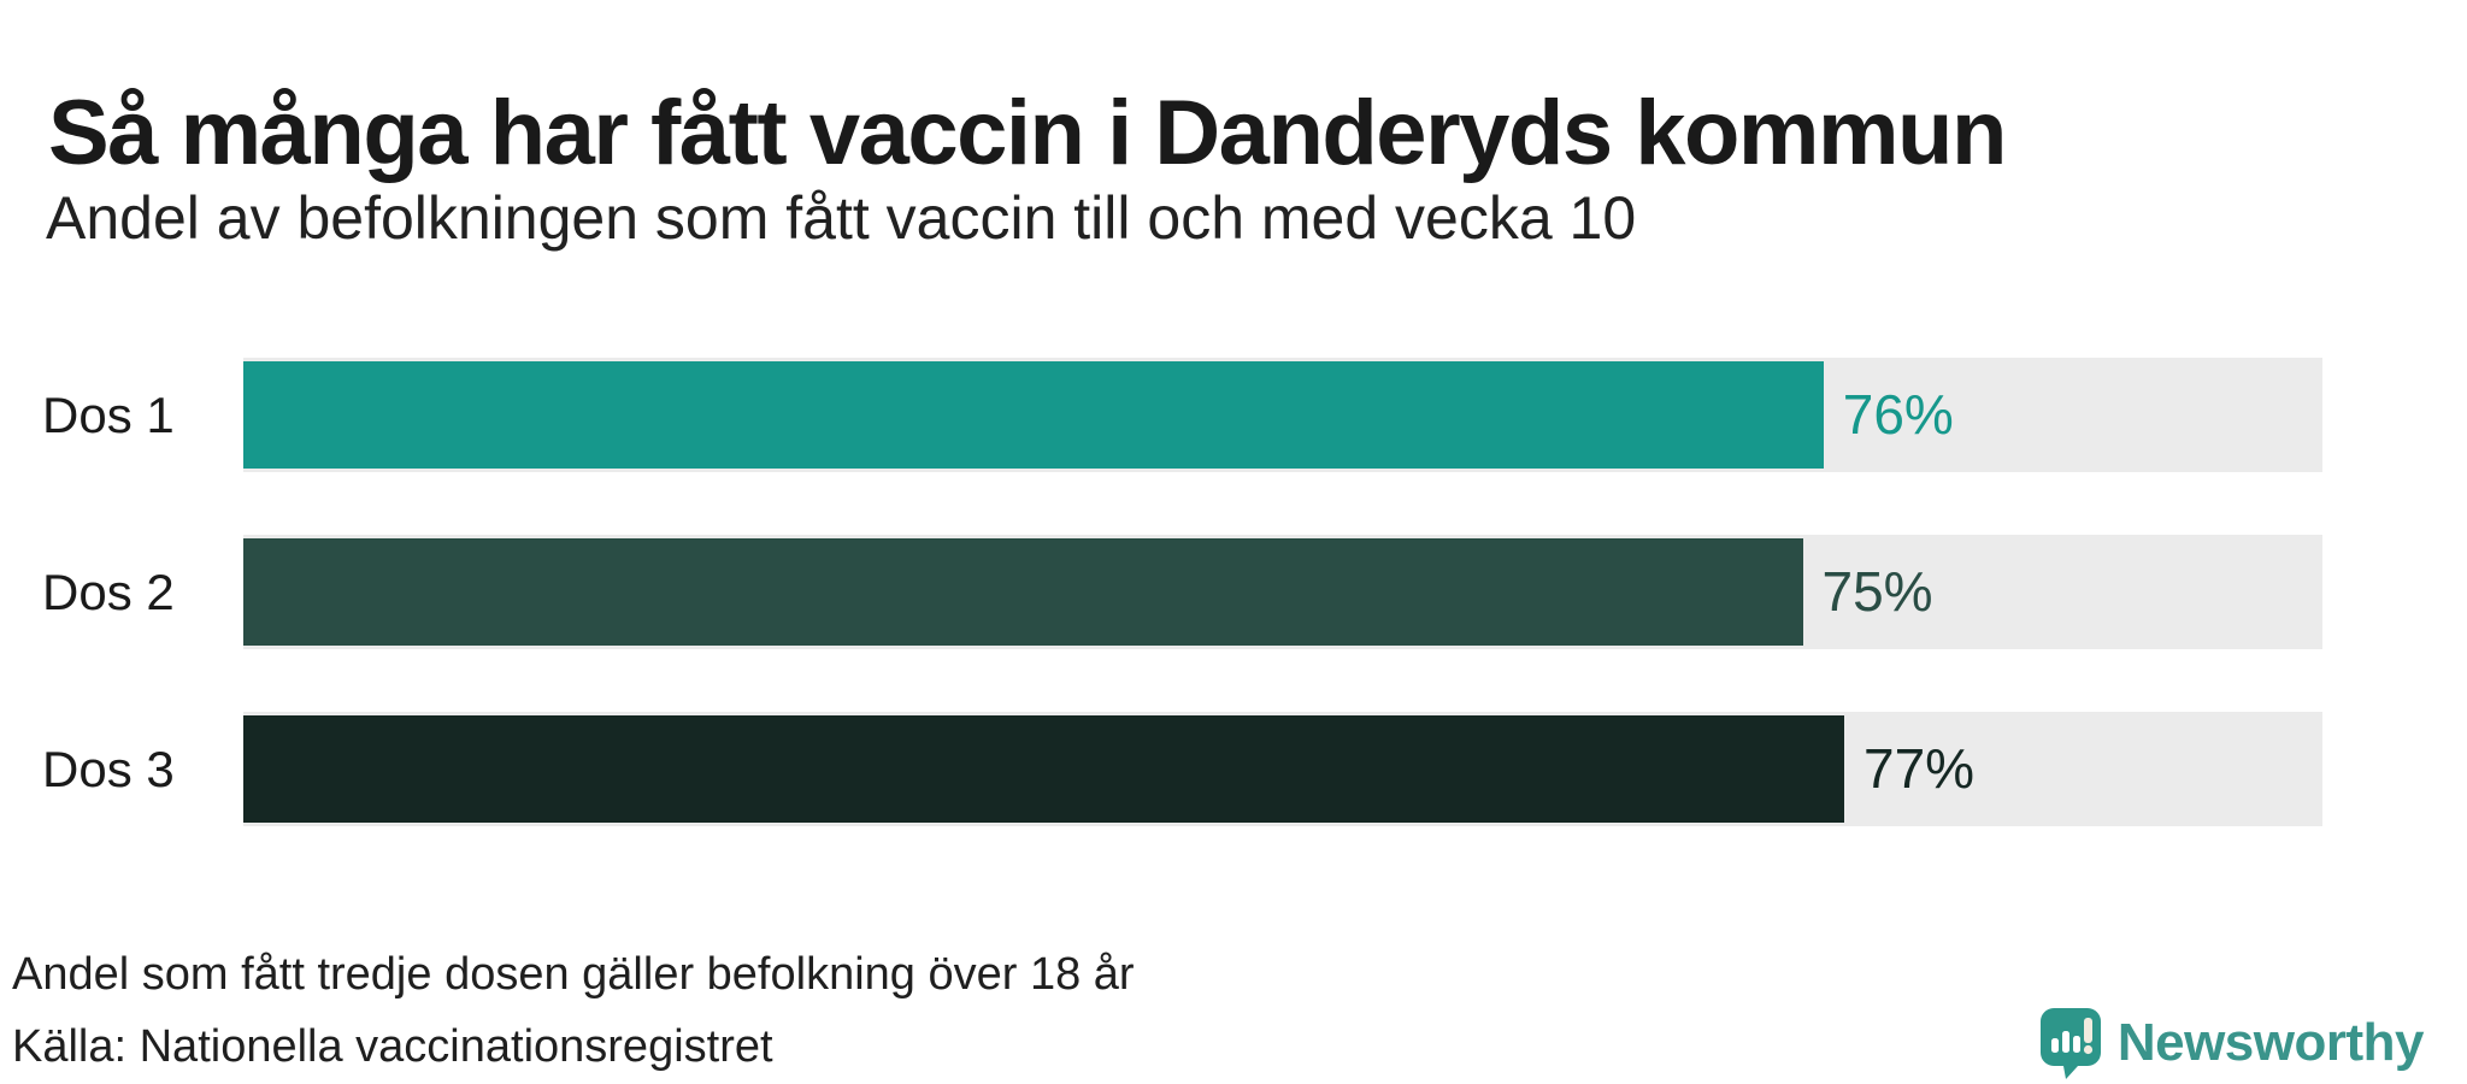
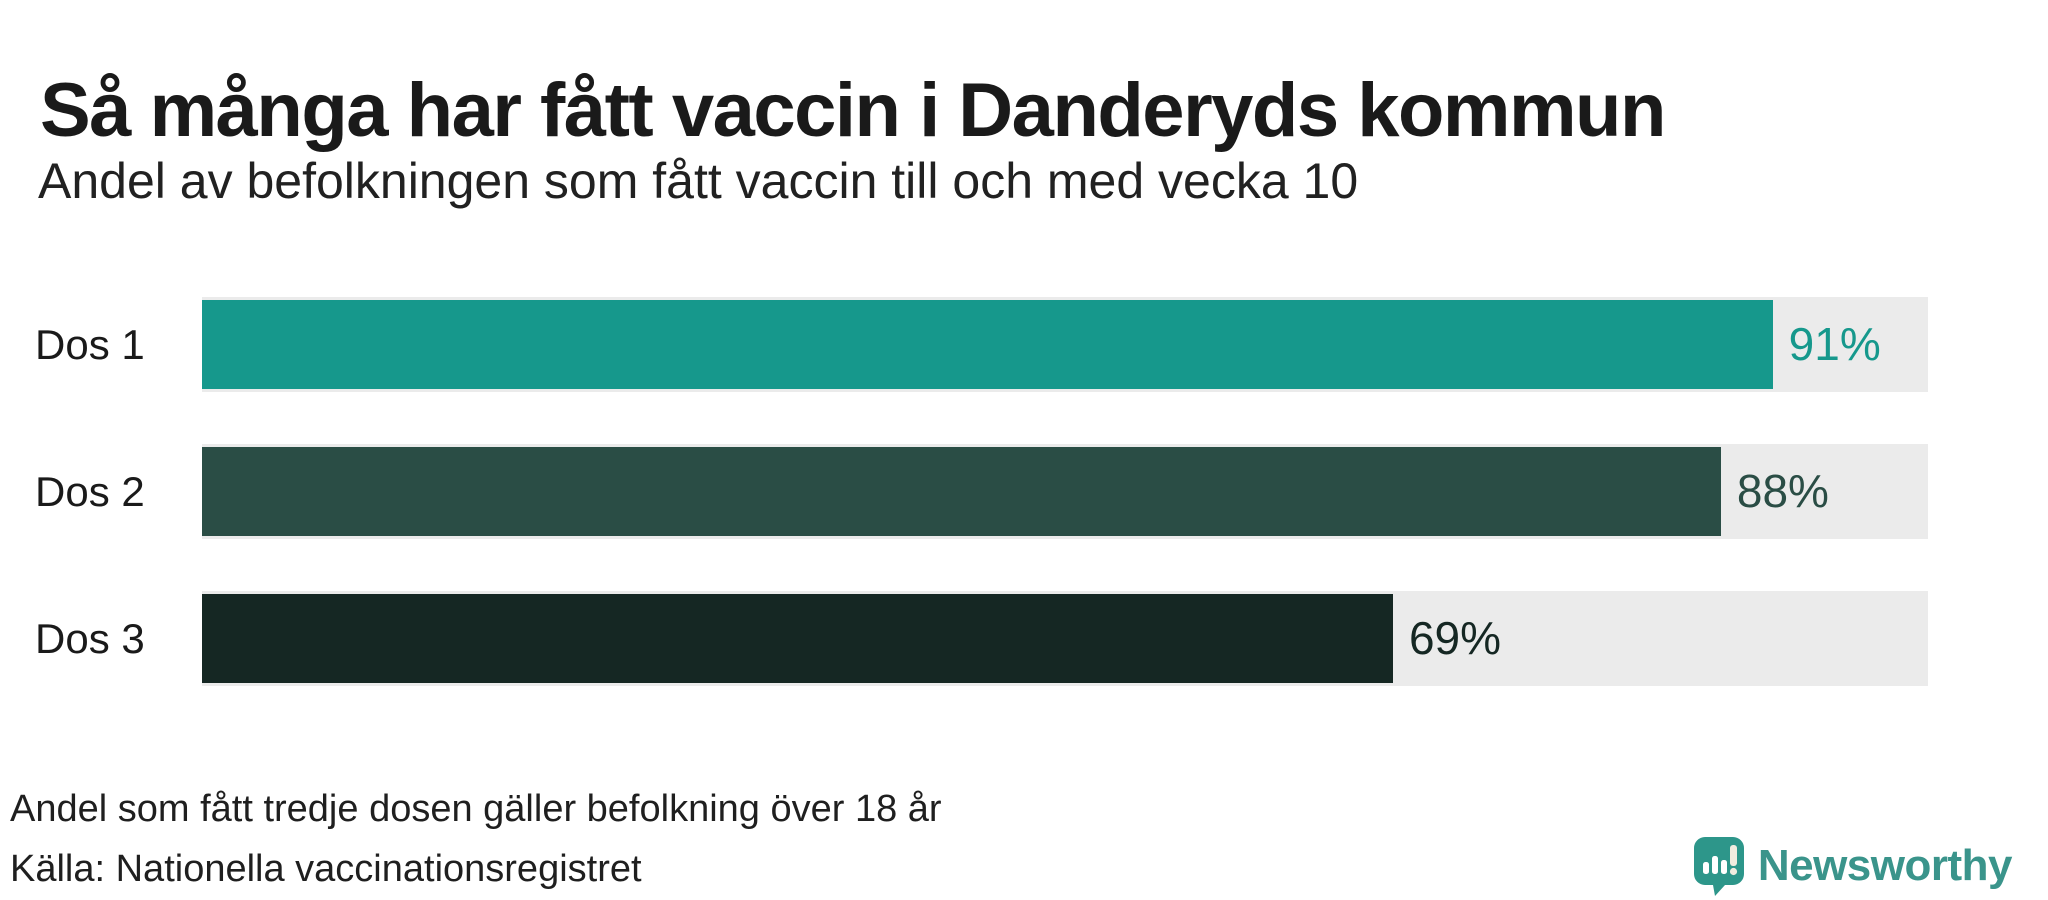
Dos 1: 76% -> 91%
Dos 2: 75% -> 88%
Dos 3: 77% -> 69%
